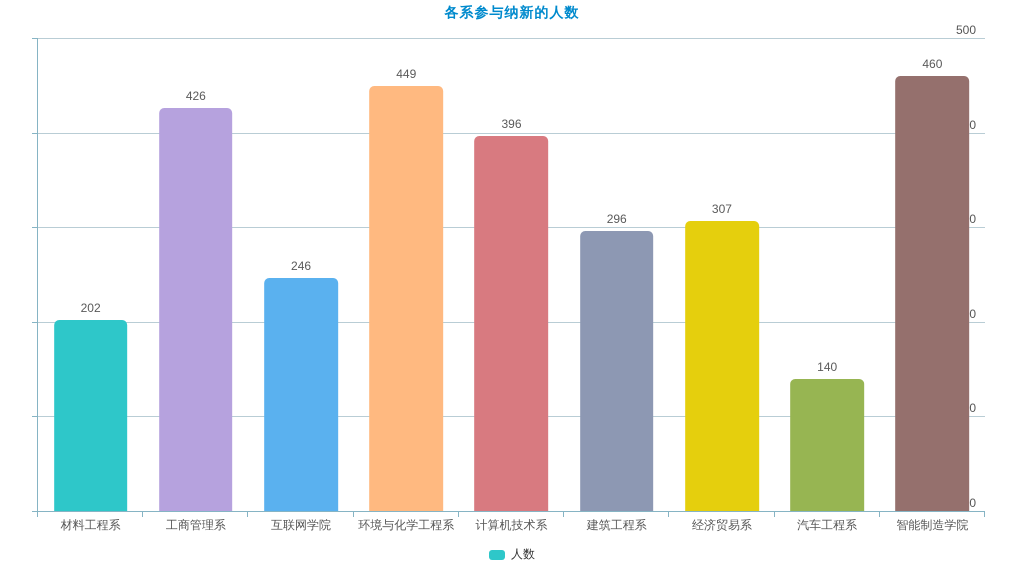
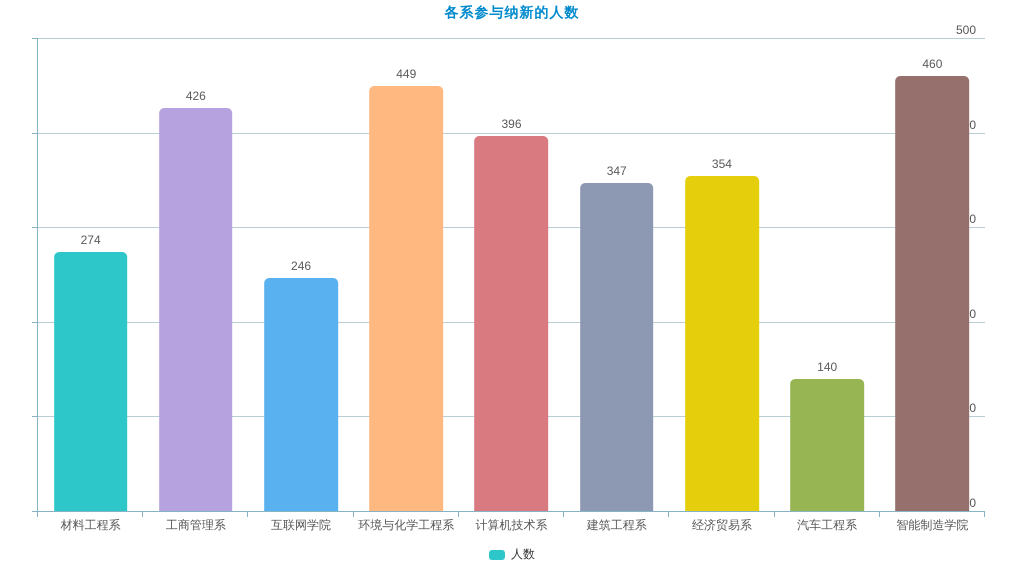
材料工程系: 202 -> 274
建筑工程系: 296 -> 347
经济贸易系: 307 -> 354
